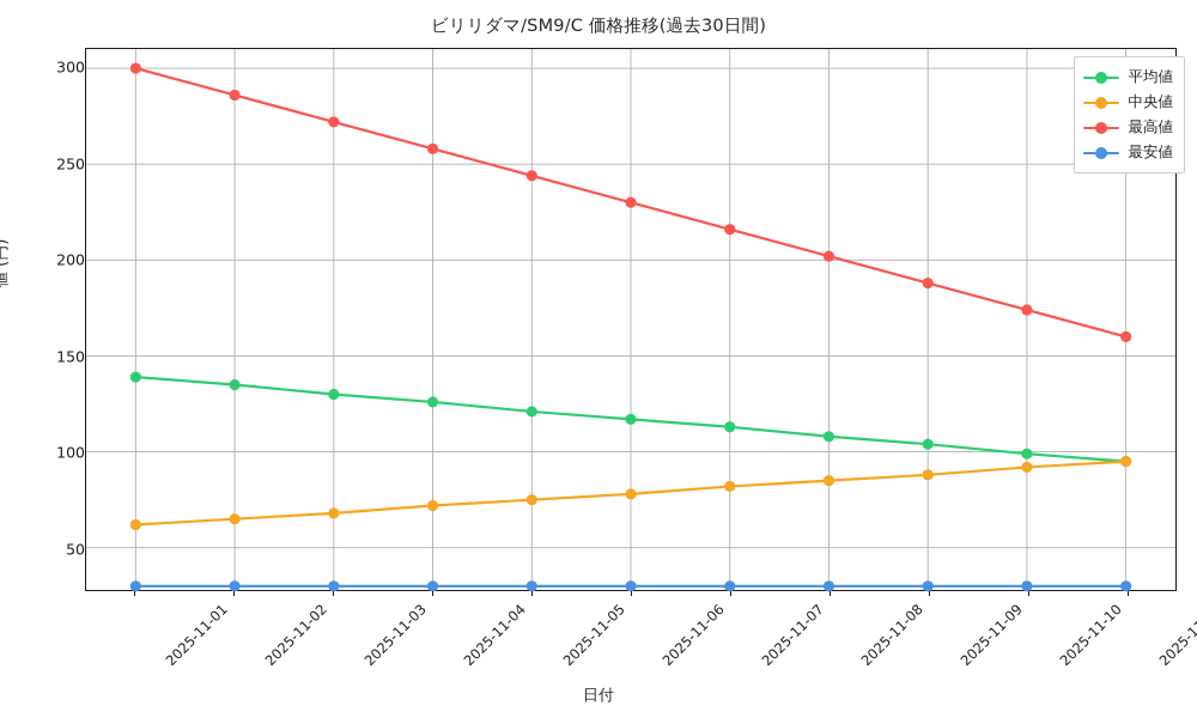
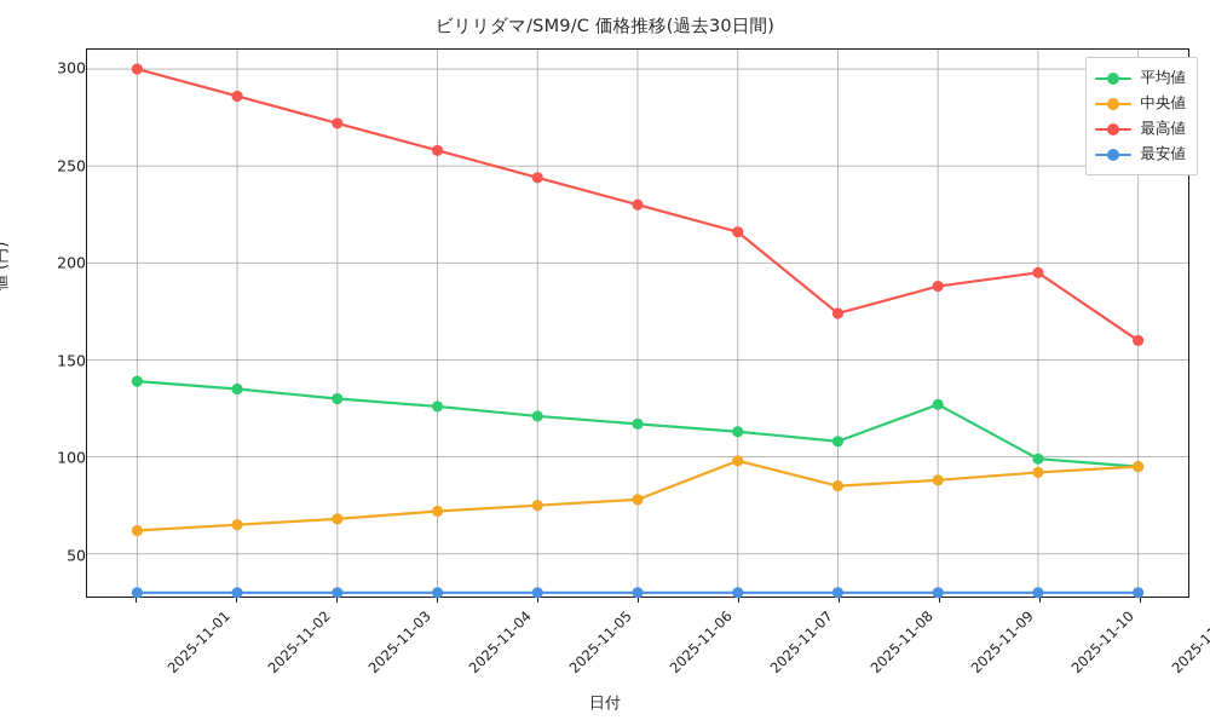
中央値/2025-11-07: 82 -> 98
最高値/2025-11-08: 202 -> 174
平均値/2025-11-09: 104 -> 127
最高値/2025-11-10: 174 -> 195
